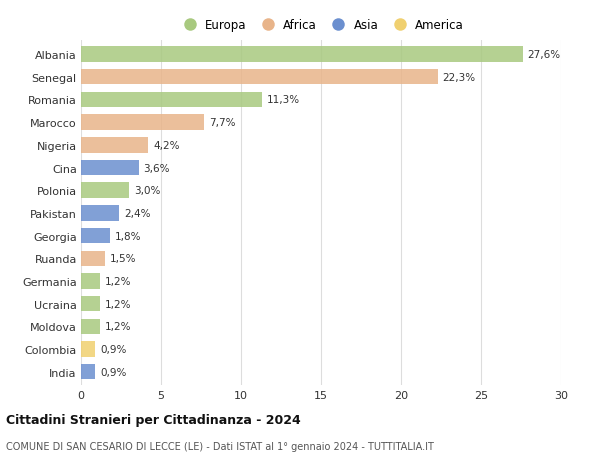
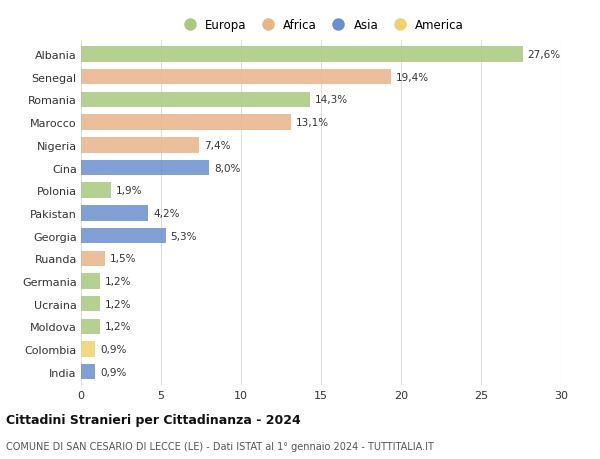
Senegal: 22,3% -> 19,4%
Romania: 11,3% -> 14,3%
Marocco: 7,7% -> 13,1%
Nigeria: 4,2% -> 7,4%
Cina: 3,6% -> 8,0%
Polonia: 3,0% -> 1,9%
Pakistan: 2,4% -> 4,2%
Georgia: 1,8% -> 5,3%
